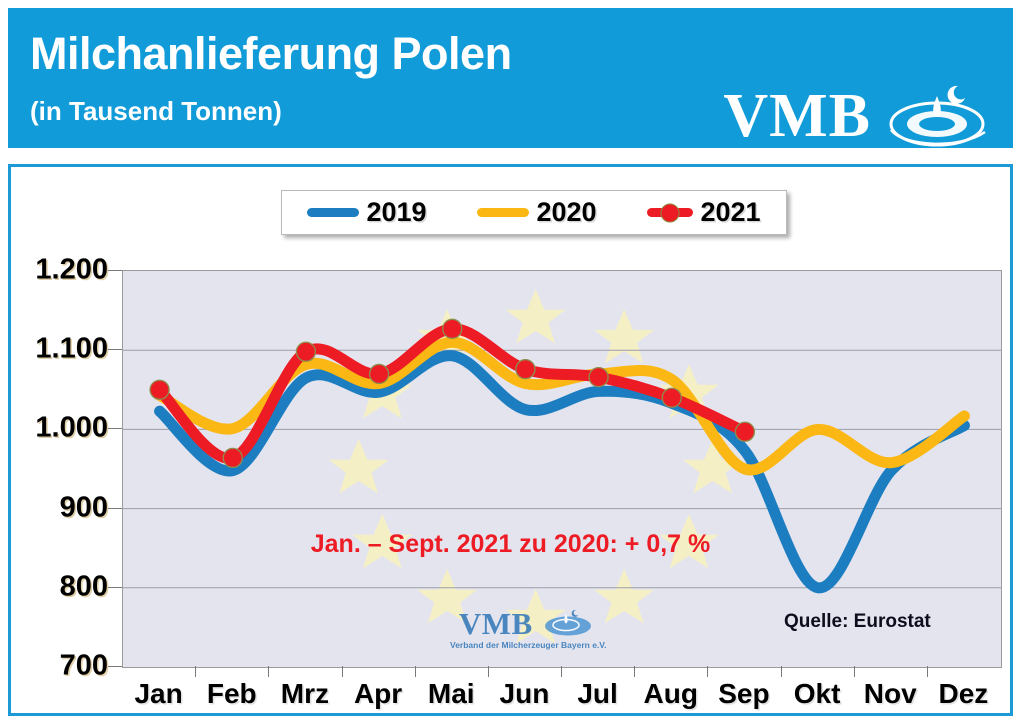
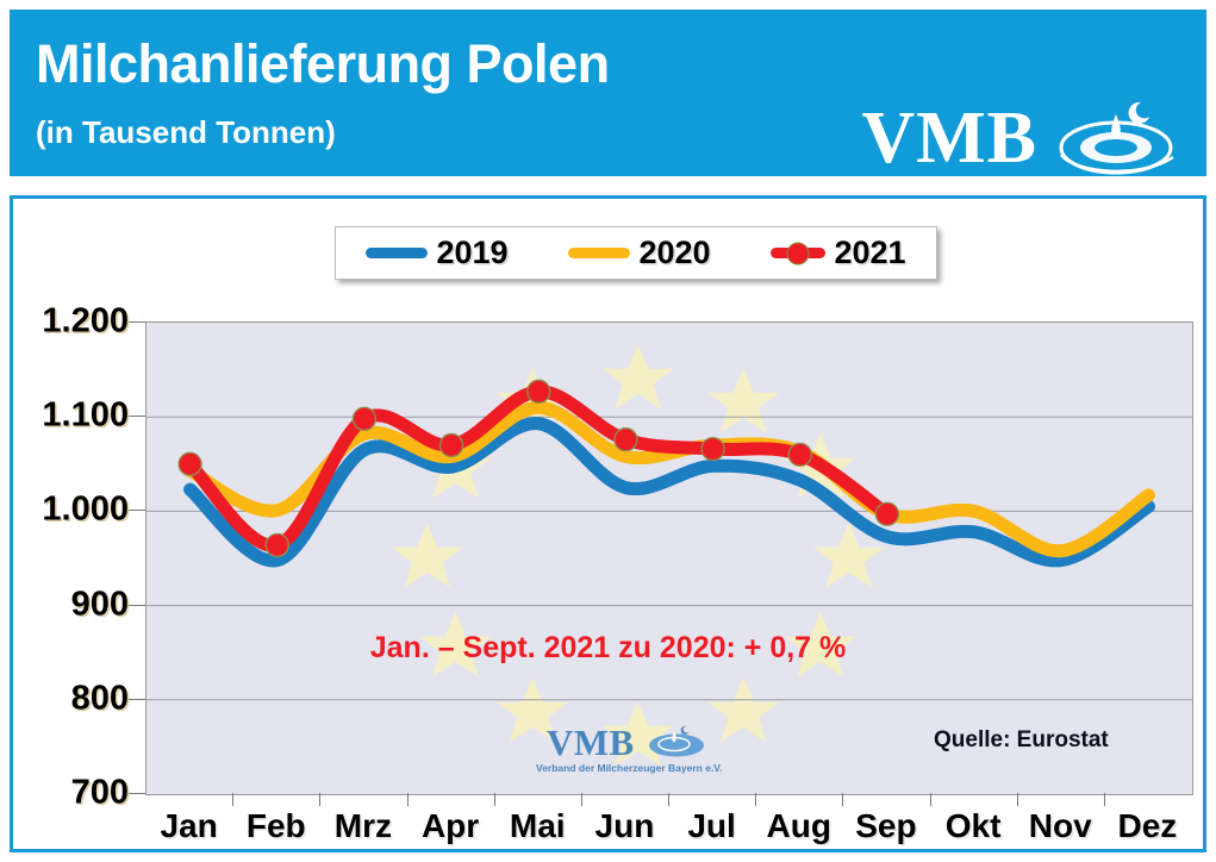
2021/Aug: 1040 -> 1060
2020/Sep: 950 -> 1000
2019/Okt: 800 -> 980
